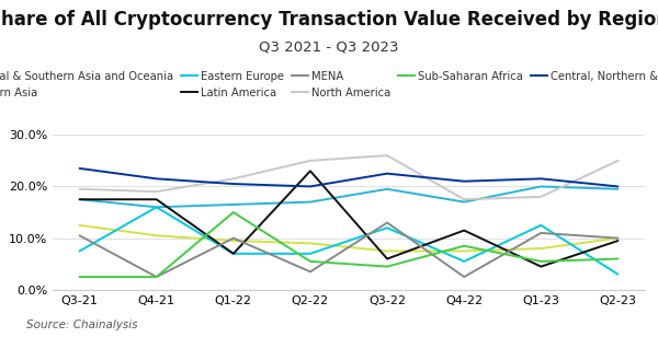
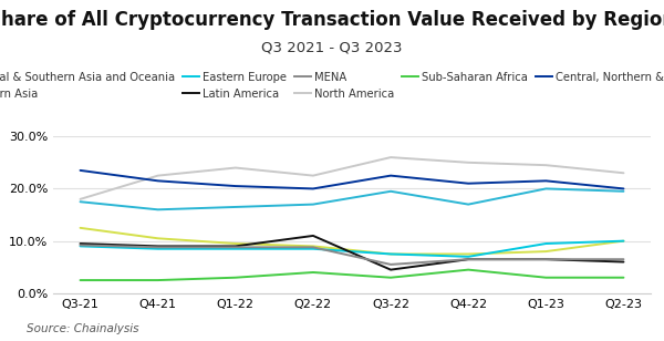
Eastern Europe/Q3-21: 7.5% -> 9.0%
Latin America/Q3-21: 17.5% -> 9.5%
MENA/Q3-21: 10.5% -> 9.2%
North America/Q3-21: 19.5% -> 18.0%
Eastern Europe/Q4-21: 16.0% -> 8.5%
Latin America/Q4-21: 17.5% -> 9.0%
MENA/Q4-21: 2.5% -> 8.8%
North America/Q4-21: 19.0% -> 22.5%
Eastern Europe/Q1-22: 7.0% -> 8.5%
Latin America/Q1-22: 7.0% -> 9.0%
MENA/Q1-22: 10.0% -> 8.8%
North America/Q1-22: 21.5% -> 24.0%
Sub-Saharan Africa/Q1-22: 15.0% -> 3.0%
Eastern Europe/Q2-22: 7.0% -> 8.5%
Latin America/Q2-22: 23.0% -> 11.0%
MENA/Q2-22: 3.5% -> 8.8%
North America/Q2-22: 25.0% -> 22.5%
Sub-Saharan Africa/Q2-22: 5.5% -> 4.0%
Eastern Europe/Q3-22: 12.0% -> 7.5%
Latin America/Q3-22: 6.0% -> 4.5%
MENA/Q3-22: 13.0% -> 5.5%
Sub-Saharan Africa/Q3-22: 4.5% -> 3.0%
Eastern Europe/Q4-22: 5.5% -> 7.0%
Latin America/Q4-22: 11.5% -> 6.5%
MENA/Q4-22: 2.5% -> 6.5%
North America/Q4-22: 17.5% -> 25.0%
Sub-Saharan Africa/Q4-22: 8.5% -> 4.5%
Eastern Europe/Q1-23: 12.5% -> 9.5%
Latin America/Q1-23: 4.5% -> 6.5%
MENA/Q1-23: 11.0% -> 6.5%
North America/Q1-23: 18.0% -> 24.5%
Sub-Saharan Africa/Q1-23: 5.5% -> 3.0%
Eastern Europe/Q2-23: 3.0% -> 10.0%
Latin America/Q2-23: 9.5% -> 6.0%
MENA/Q2-23: 10.0% -> 6.5%
North America/Q2-23: 25.0% -> 23.0%
Sub-Saharan Africa/Q2-23: 6.0% -> 3.0%
